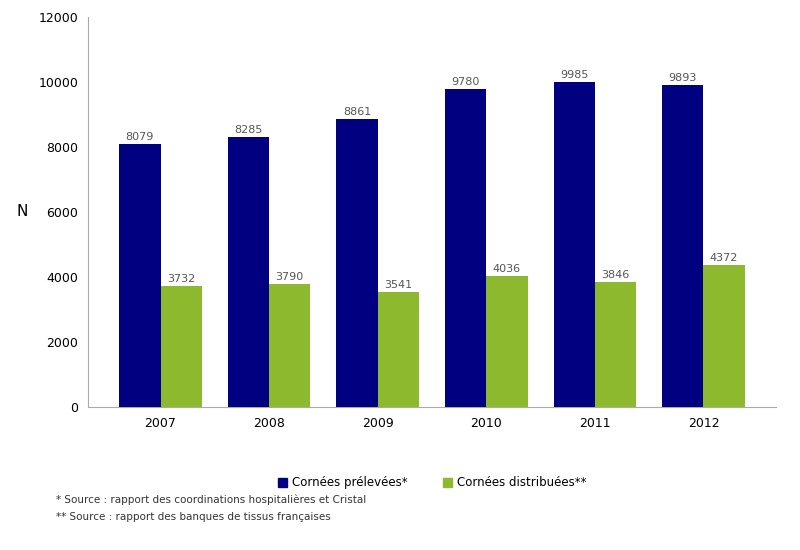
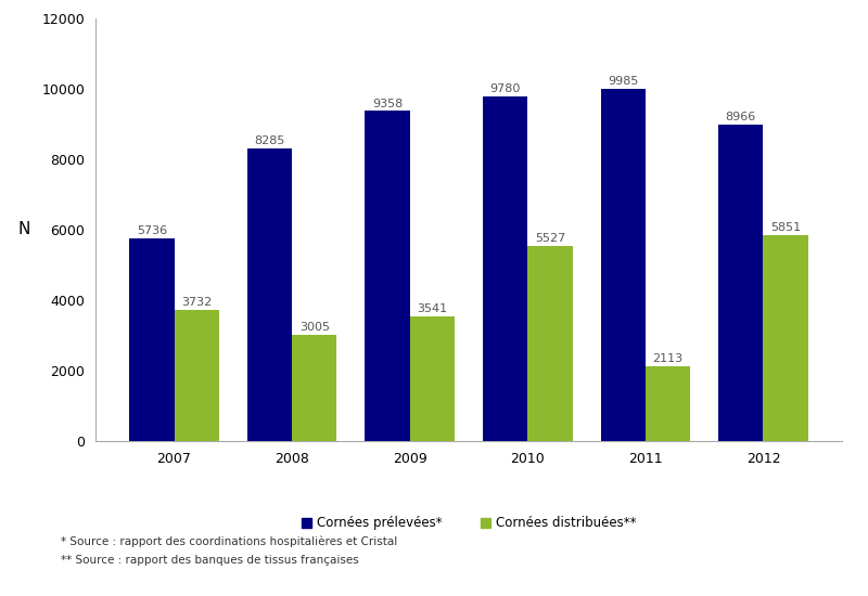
Cornées prélevées*/2007: 8079 -> 5736
Cornées distribuées**/2008: 3790 -> 3005
Cornées prélevées*/2009: 8861 -> 9358
Cornées distribuées**/2010: 4036 -> 5527
Cornées distribuées**/2011: 3846 -> 2113
Cornées prélevées*/2012: 9893 -> 8966
Cornées distribuées**/2012: 4372 -> 5851
